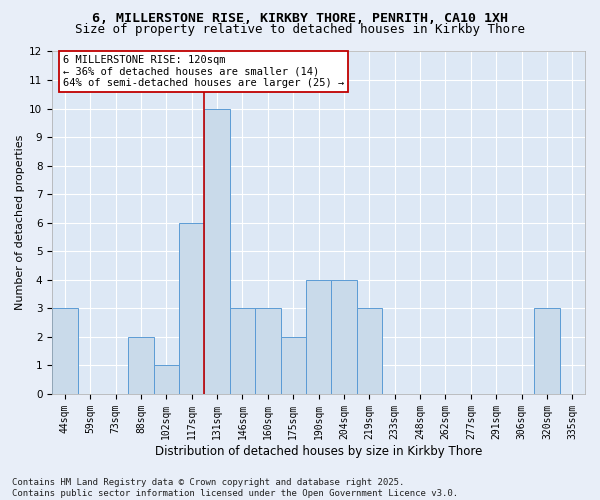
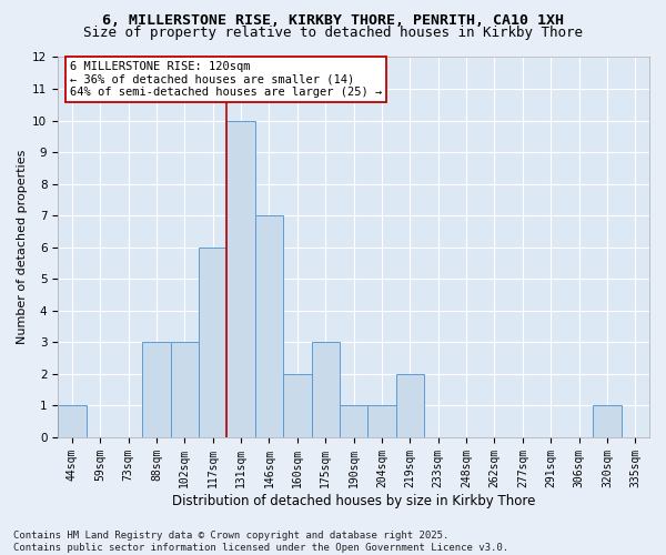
44sqm: 3 -> 1
88sqm: 2 -> 3
102sqm: 1 -> 3
146sqm: 3 -> 7
160sqm: 3 -> 2
175sqm: 2 -> 3
190sqm: 4 -> 1
204sqm: 4 -> 1
219sqm: 3 -> 2
320sqm: 3 -> 1
